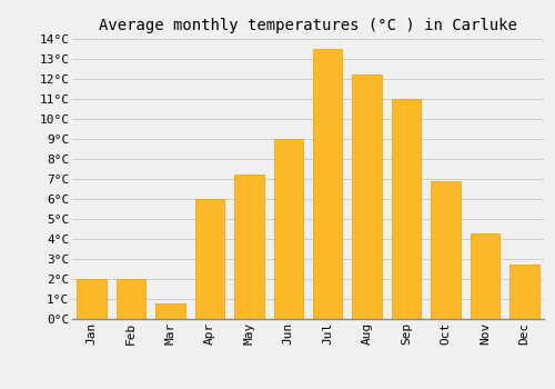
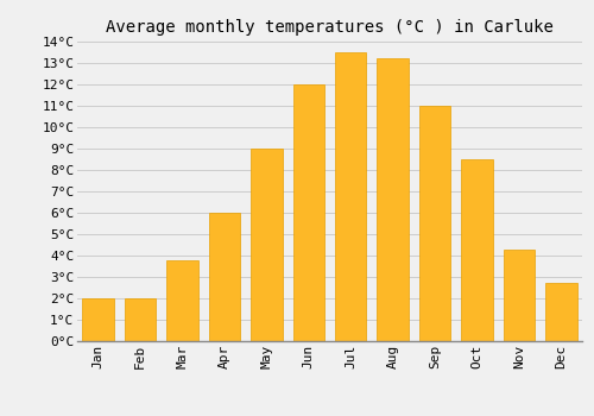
Mar: 0.8°C -> 3.8°C
May: 7.2°C -> 9.0°C
Jun: 9.0°C -> 12.0°C
Aug: 12.2°C -> 13.2°C
Oct: 6.9°C -> 8.5°C
